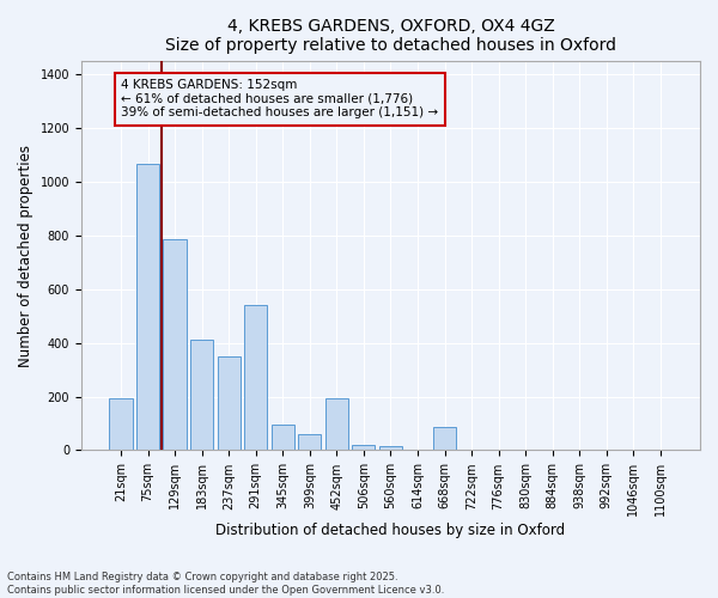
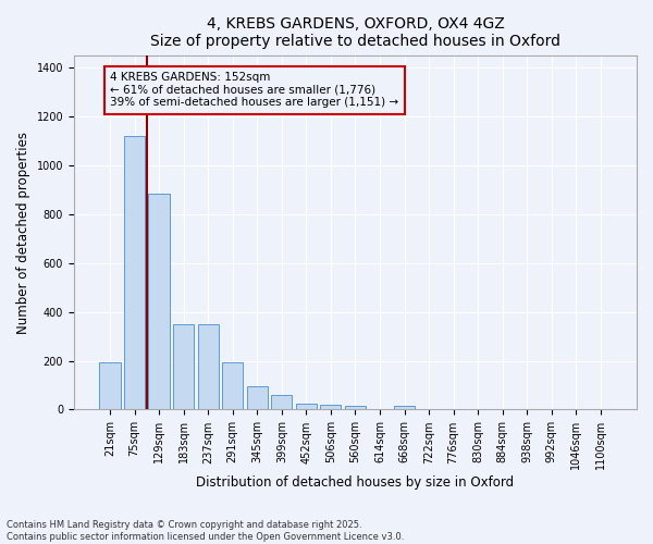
75sqm: 1065 -> 1120
129sqm: 785 -> 885
183sqm: 410 -> 350
291sqm: 540 -> 195
452sqm: 195 -> 25
668sqm: 85 -> 15
